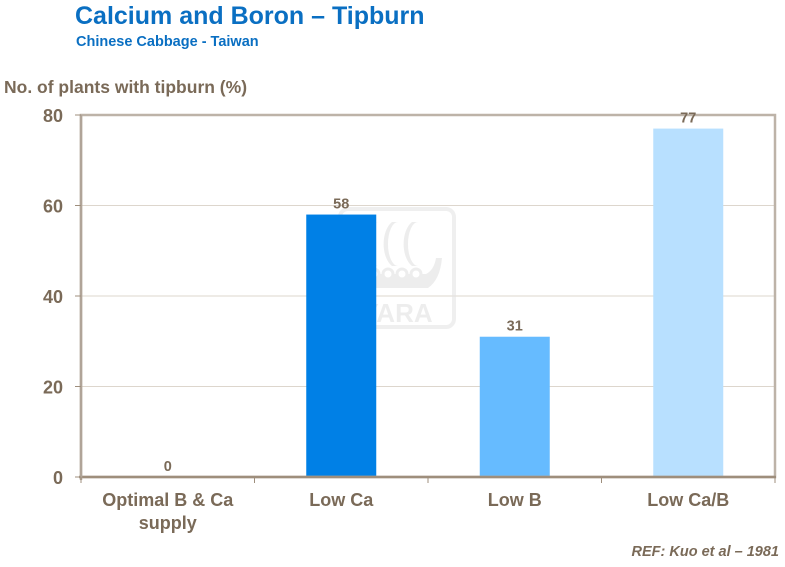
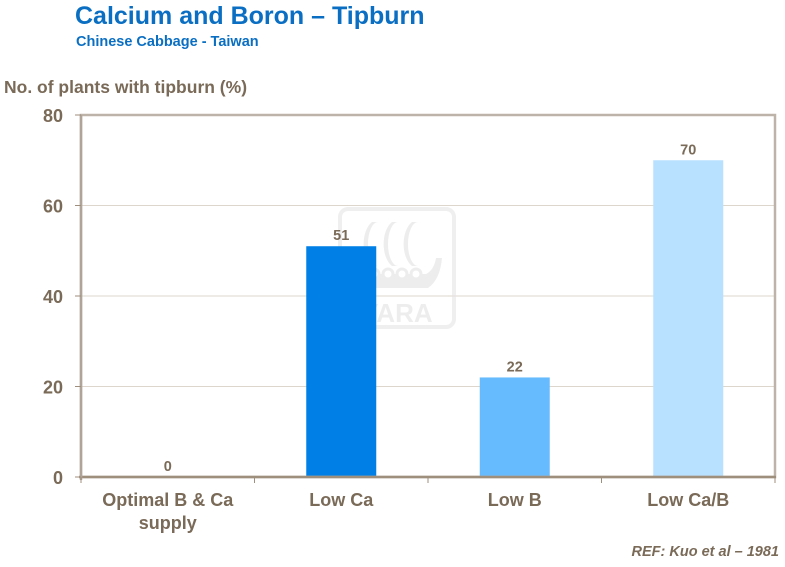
Low Ca: 58 -> 51
Low B: 31 -> 22
Low Ca/B: 77 -> 70
